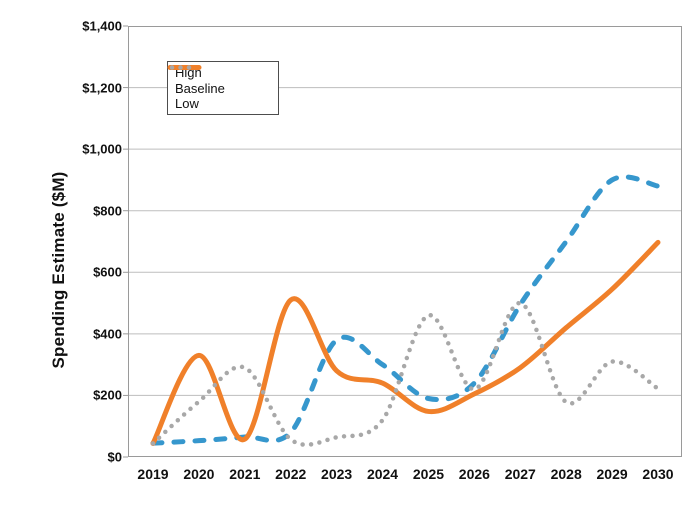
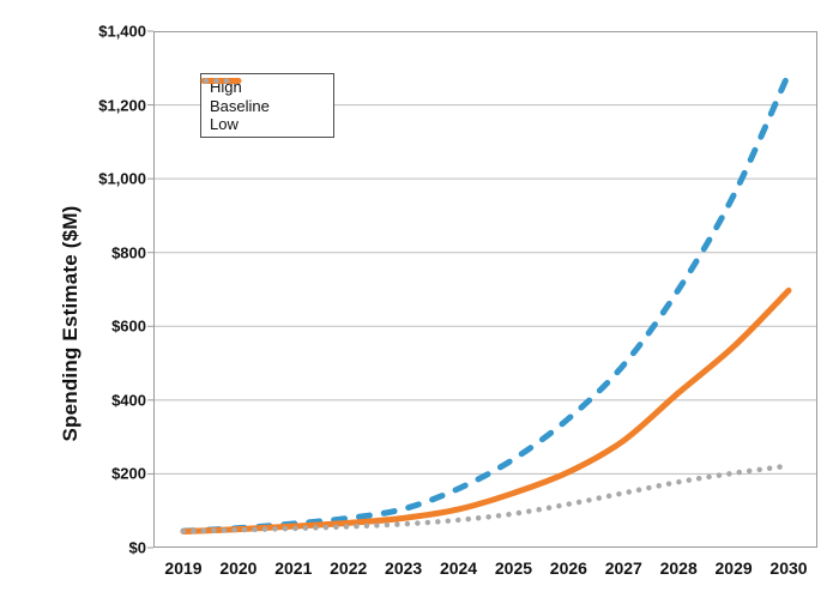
Baseline/2020: $330 -> $50
Low/2020: $180 -> $50
Low/2021: $290 -> $50
Baseline/2022: $510 -> $70
High/2023: $380 -> $100
Baseline/2023: $280 -> $80
High/2024: $300 -> $160
Baseline/2024: $240 -> $100
Low/2024: $120 -> $80
High/2025: $190 -> $240
Low/2025: $460 -> $90
High/2026: $240 -> $350
Low/2026: $220 -> $120
Low/2027: $500 -> $150
High/2029: $900 -> $960
Low/2029: $310 -> $200
High/2030: $880 -> $1280
